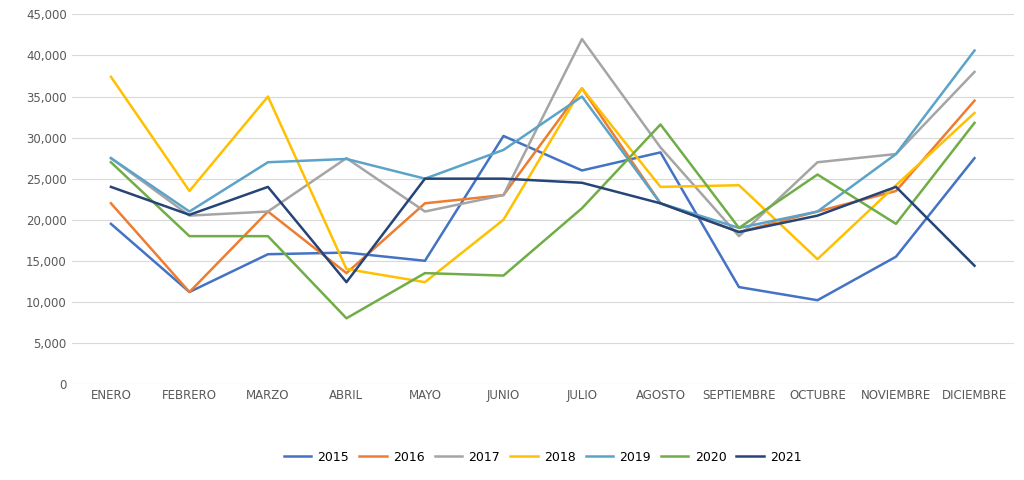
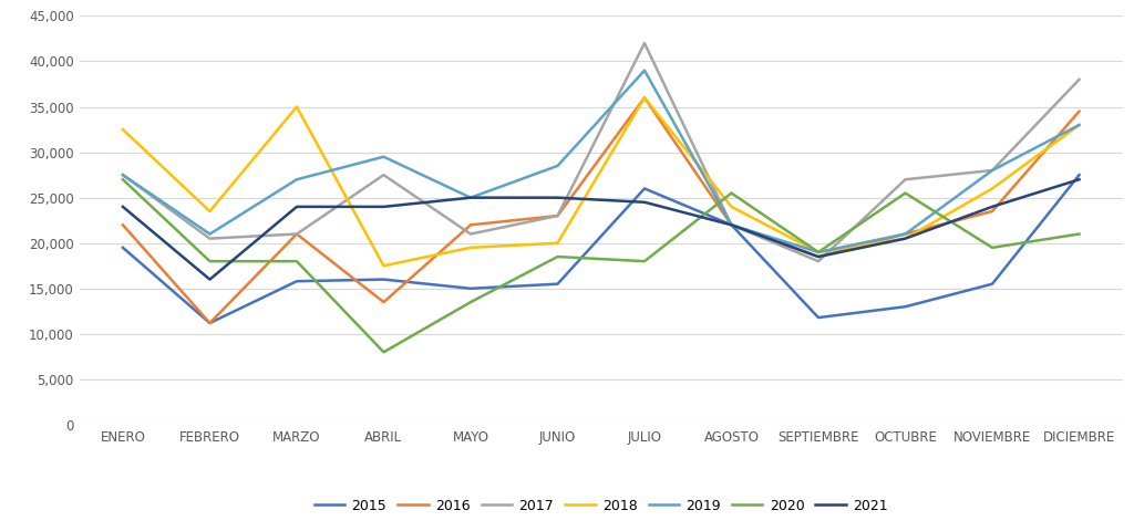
2018/ENERO: 37,400 -> 32,500
2021/FEBRERO: 20,600 -> 16,000
2018/ABRIL: 14,000 -> 17,500
2019/ABRIL: 27,400 -> 29,500
2021/ABRIL: 12,400 -> 24,000
2018/MAYO: 12,400 -> 19,500
2015/JUNIO: 30,200 -> 15,500
2020/JUNIO: 13,200 -> 18,500
2019/JULIO: 35,000 -> 39,000
2020/JULIO: 21,400 -> 18,000
2015/AGOSTO: 28,200 -> 22,000
2017/AGOSTO: 28,800 -> 22,000
2020/AGOSTO: 31,600 -> 25,500
2018/SEPTIEMBRE: 24,200 -> 19,000
2015/OCTUBRE: 10,200 -> 13,000
2018/OCTUBRE: 15,200 -> 20,500
2018/NOVIEMBRE: 24,200 -> 26,000
2019/DICIEMBRE: 40,600 -> 33,000
2020/DICIEMBRE: 31,800 -> 21,000
2021/DICIEMBRE: 14,400 -> 27,000
